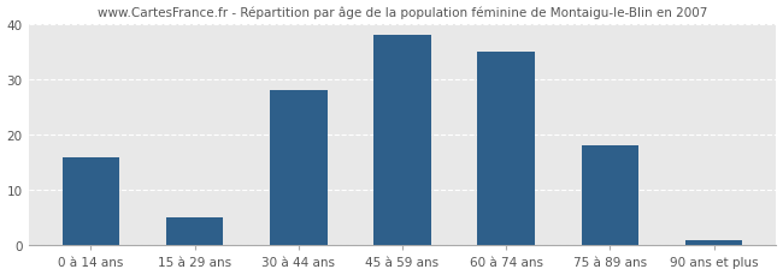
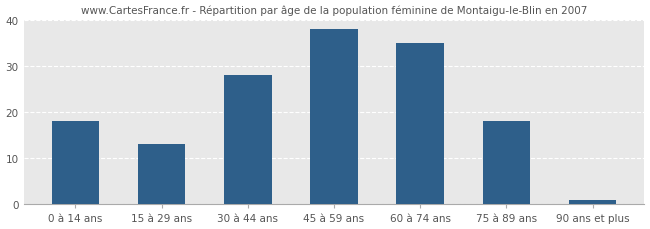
0 à 14 ans: 16 -> 18
15 à 29 ans: 5 -> 13
